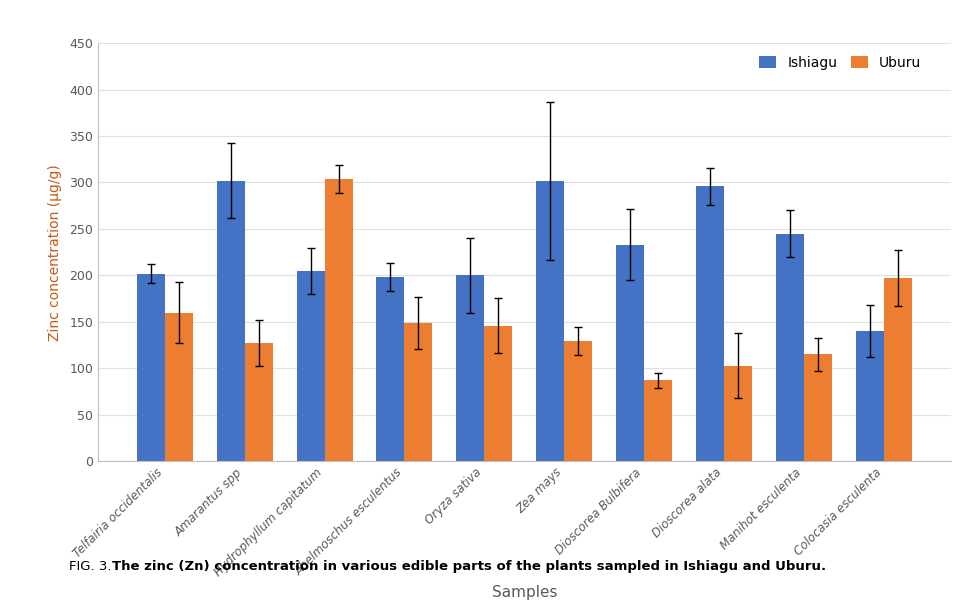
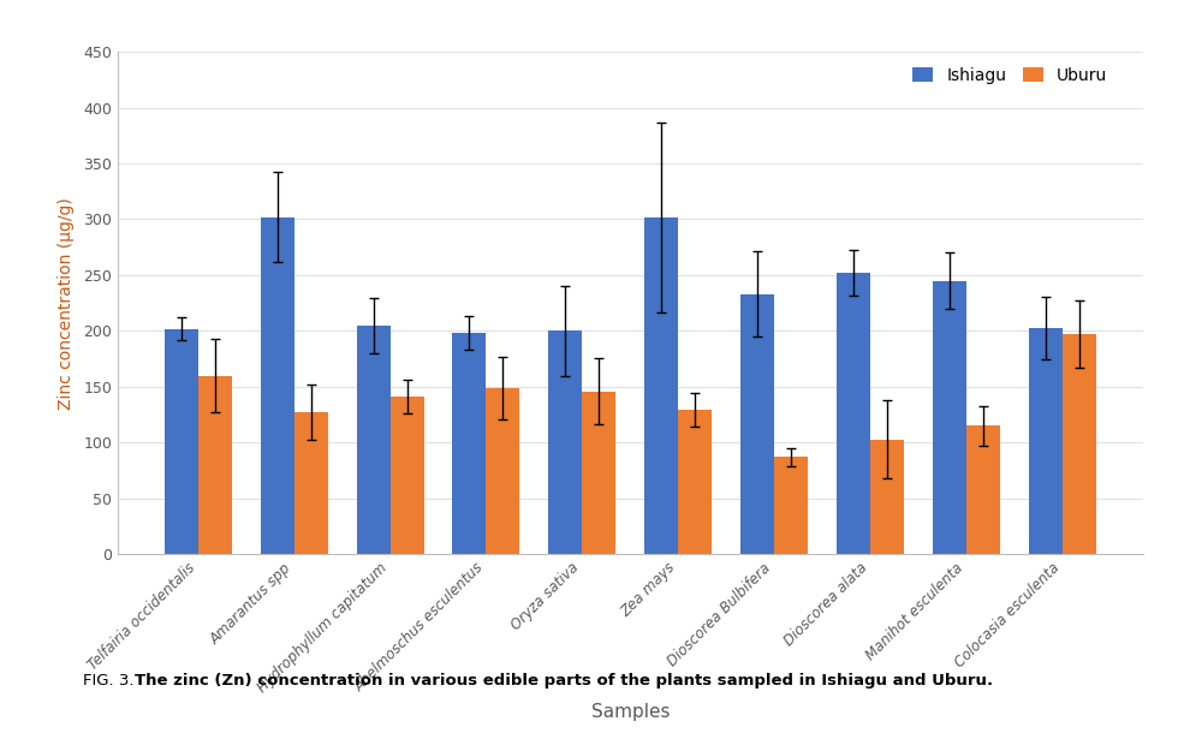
Uburu/Hydrophyllum capitatum: 304 -> 141
Ishiagu/Dioscorea alata: 296 -> 252
Ishiagu/Colocasia esculenta: 140 -> 203
